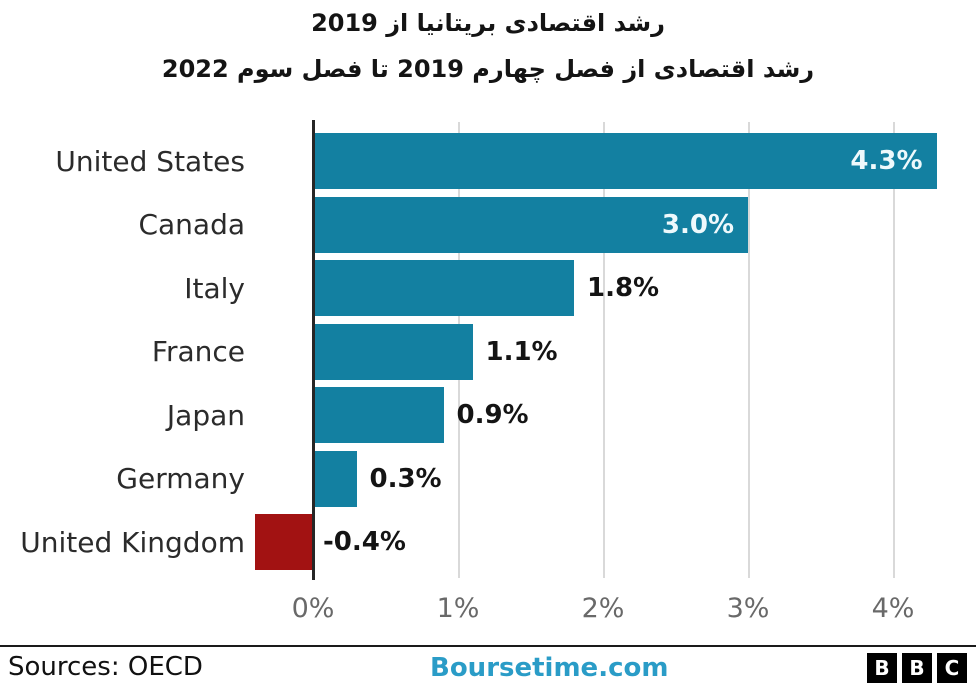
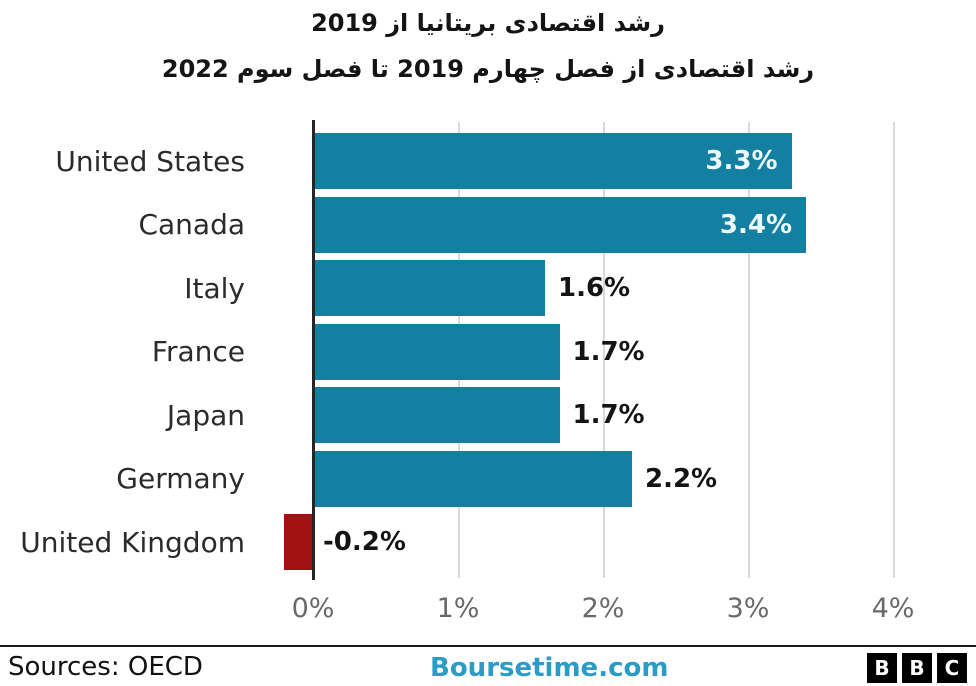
United States: 4.3% -> 3.3%
Canada: 3.0% -> 3.4%
Italy: 1.8% -> 1.6%
France: 1.1% -> 1.7%
Japan: 0.9% -> 1.7%
Germany: 0.3% -> 2.2%
United Kingdom: -0.4% -> -0.2%
